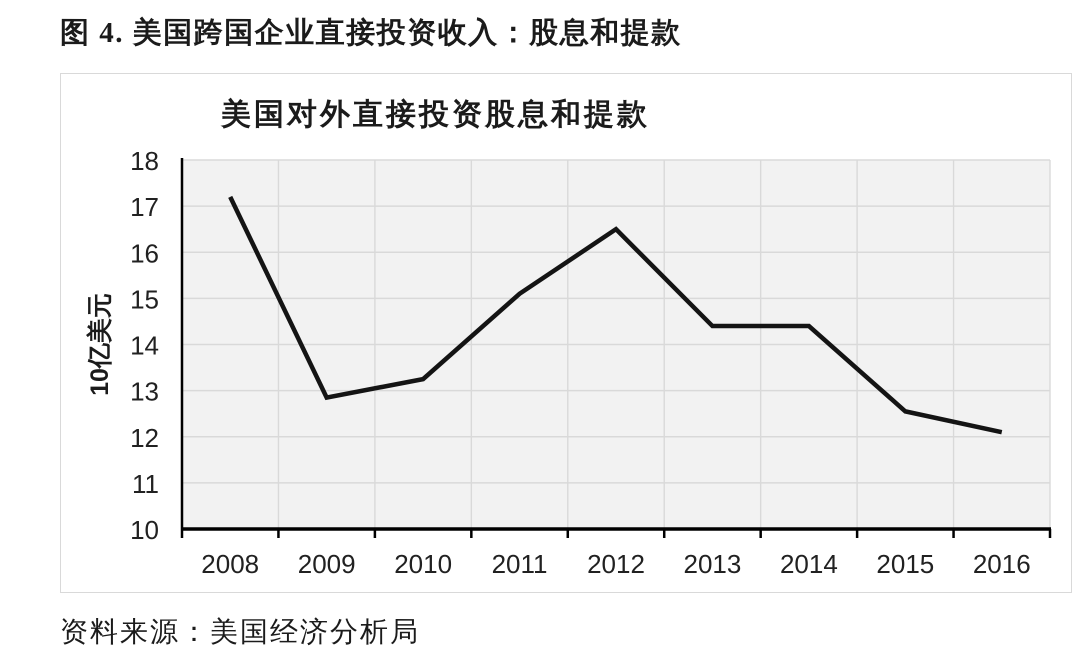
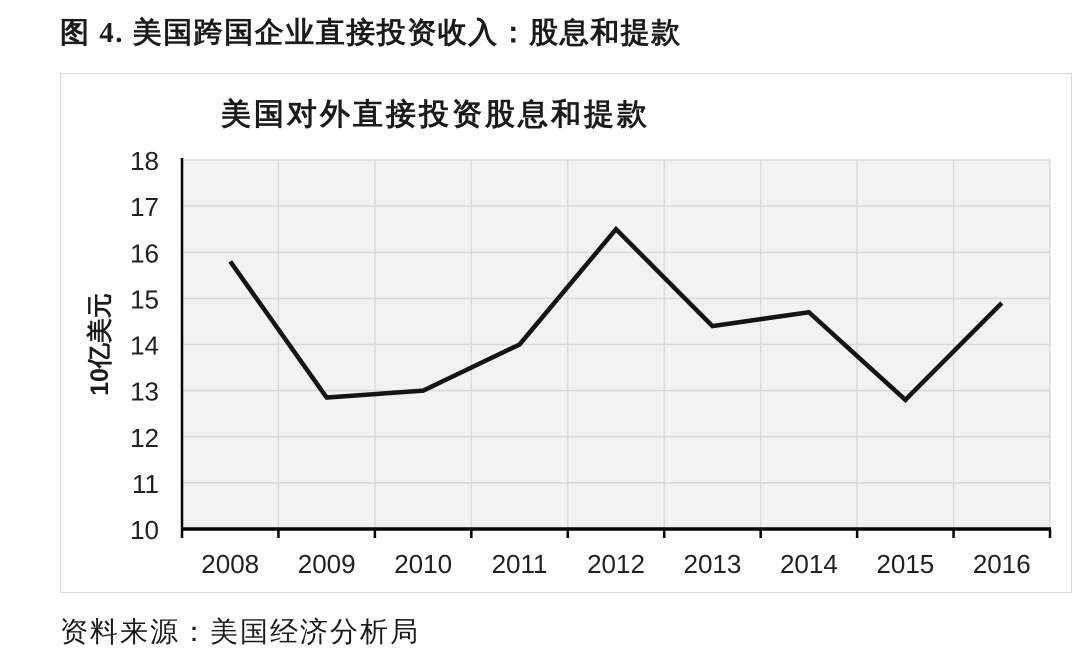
2008: 17.2 -> 15.8
2010: 13.2 -> 13.0
2011: 15.1 -> 14.0
2014: 14.4 -> 14.7
2015: 12.6 -> 12.8
2016: 12.1 -> 14.9
